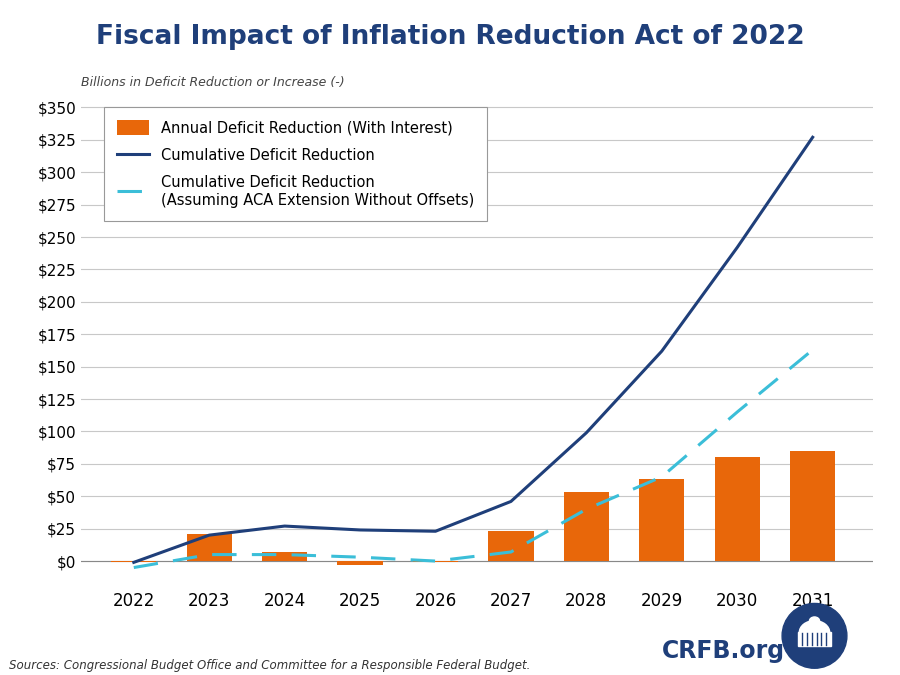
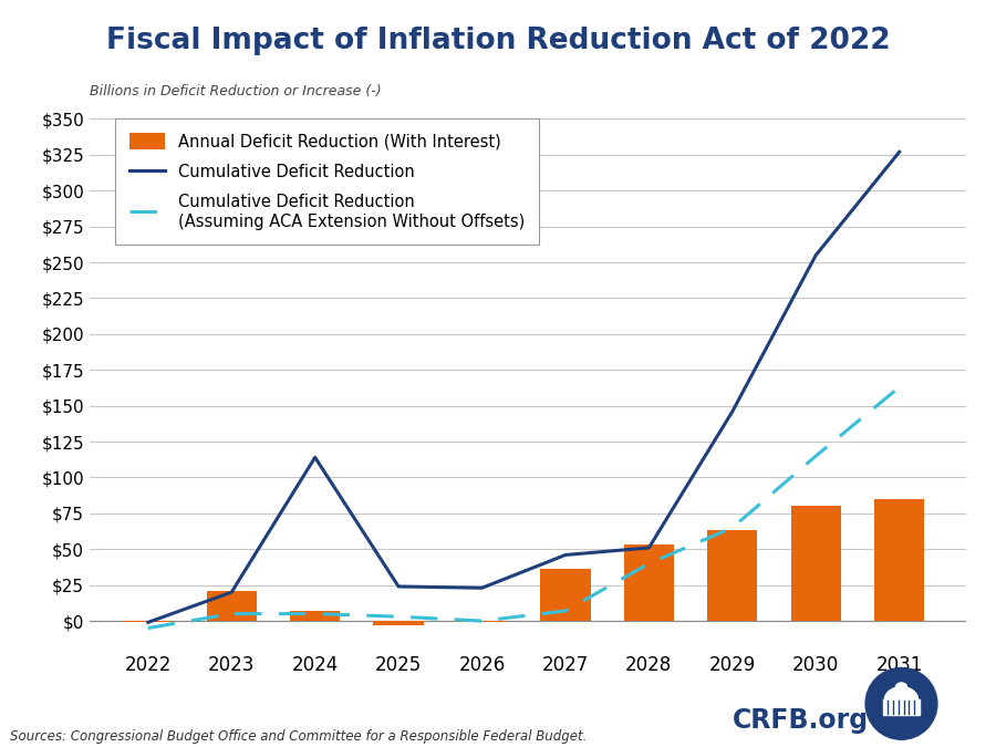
Cumulative Deficit Reduction/2024: $27 -> $114
Annual Deficit Reduction (With Interest)/2027: $23 -> $36
Cumulative Deficit Reduction/2028: $99 -> $51
Cumulative Deficit Reduction/2029: $162 -> $146
Cumulative Deficit Reduction/2030: $242 -> $255
